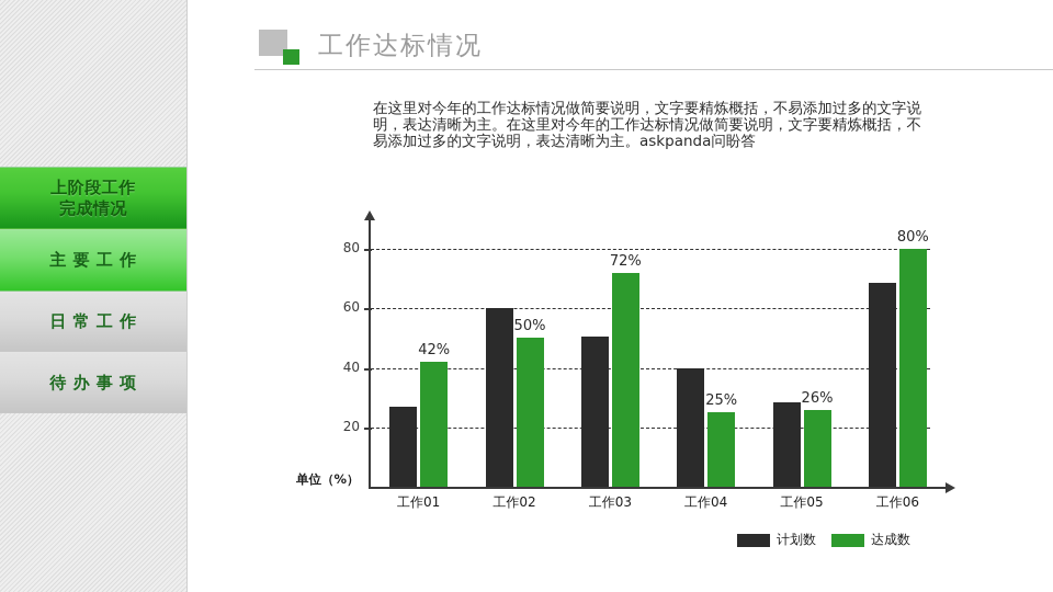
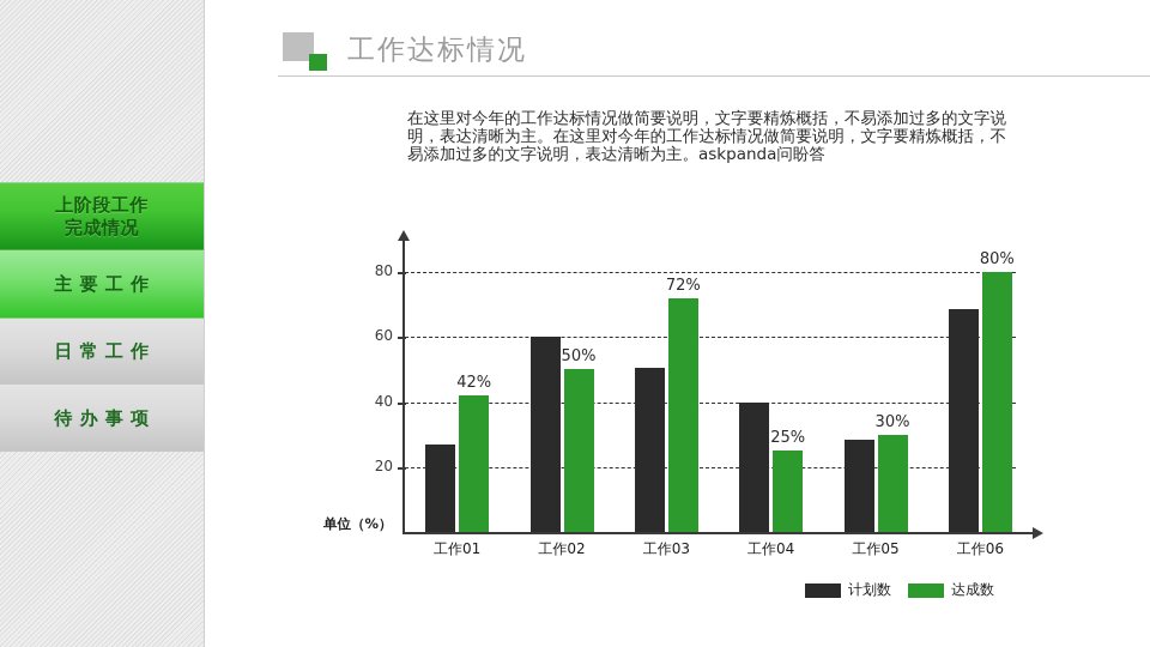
达成数/工作05: 26% -> 30%
